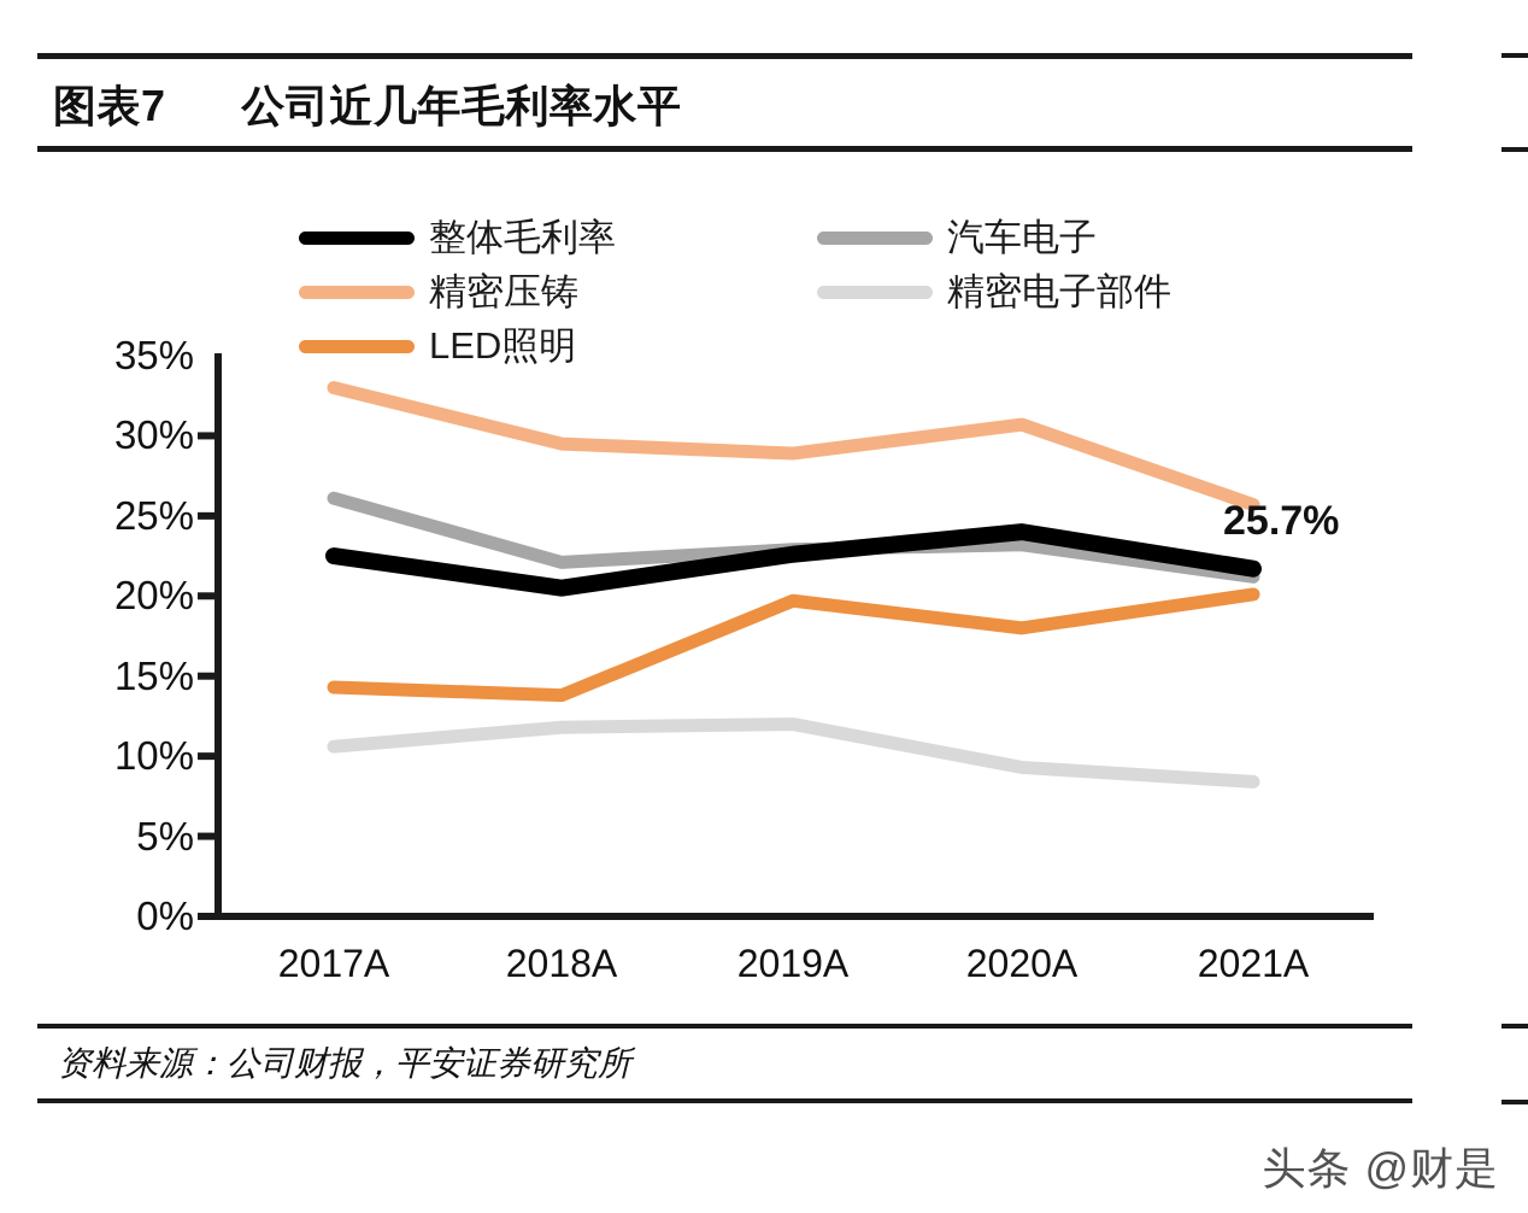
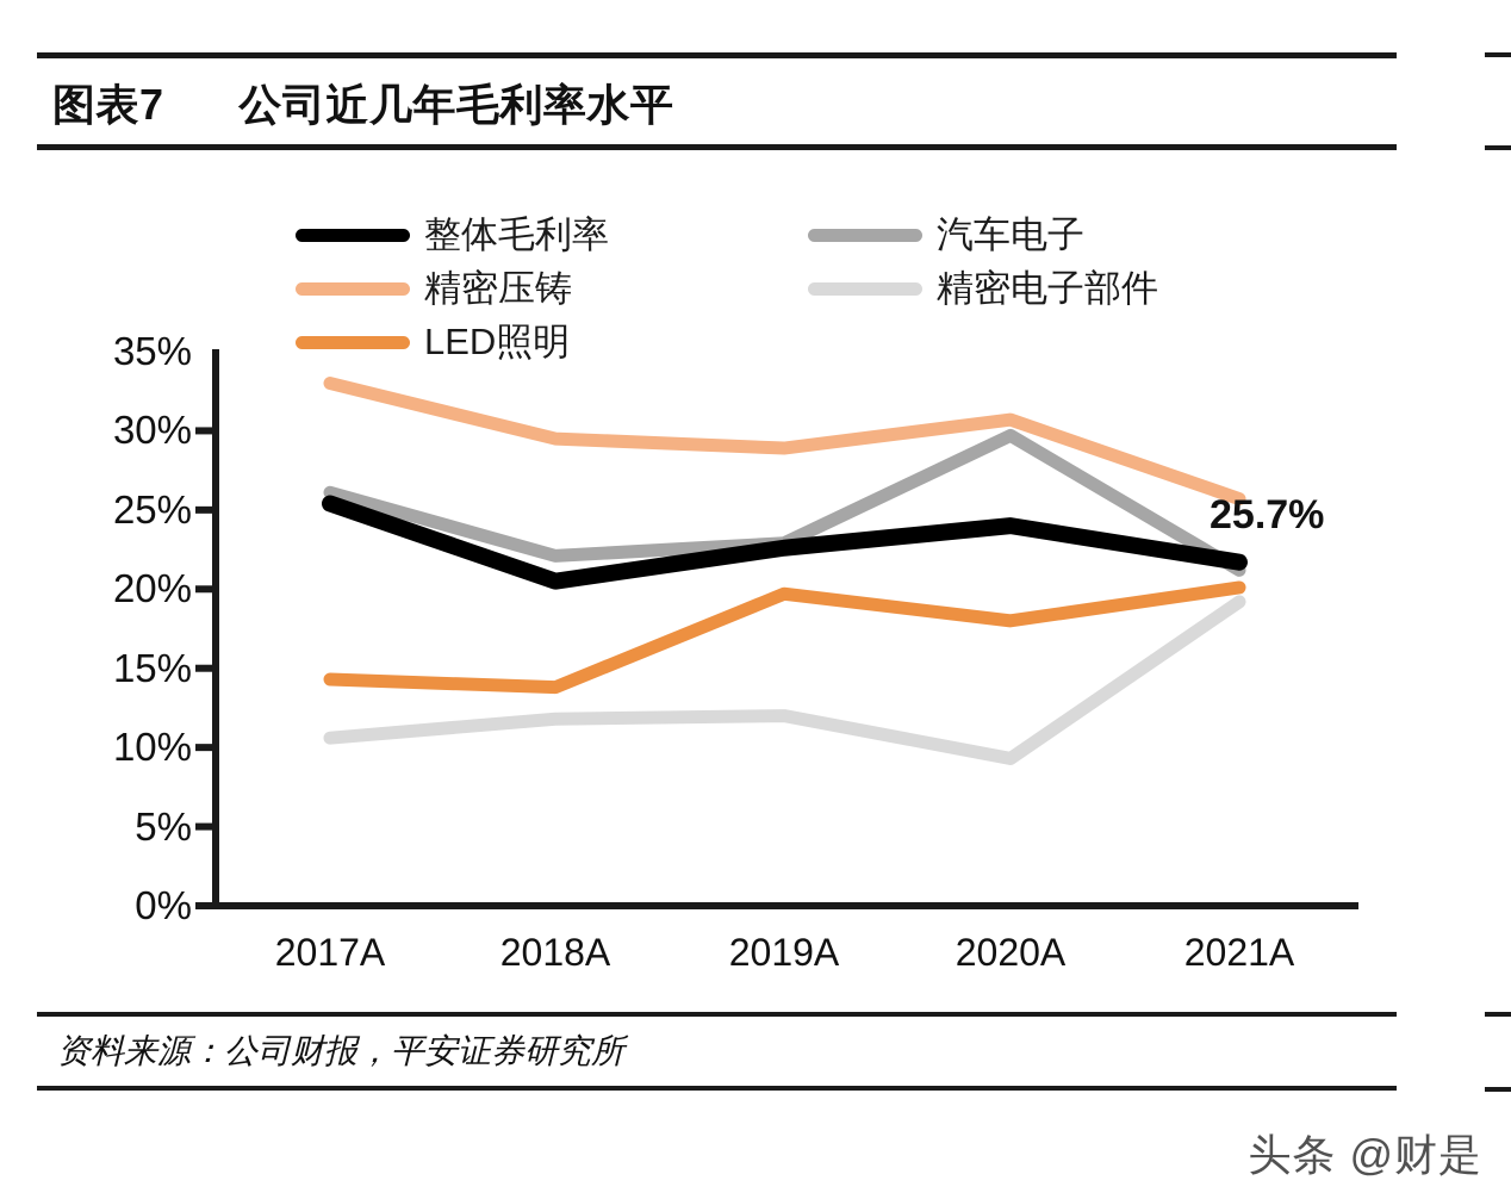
整体毛利率/2017A: 22.5% -> 25.4%
汽车电子/2020A: 23.2% -> 29.7%
精密电子部件/2021A: 8.4% -> 19.2%
